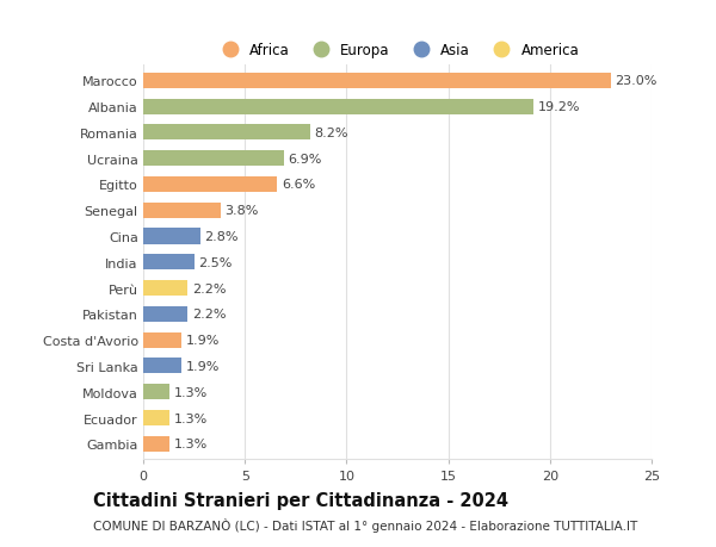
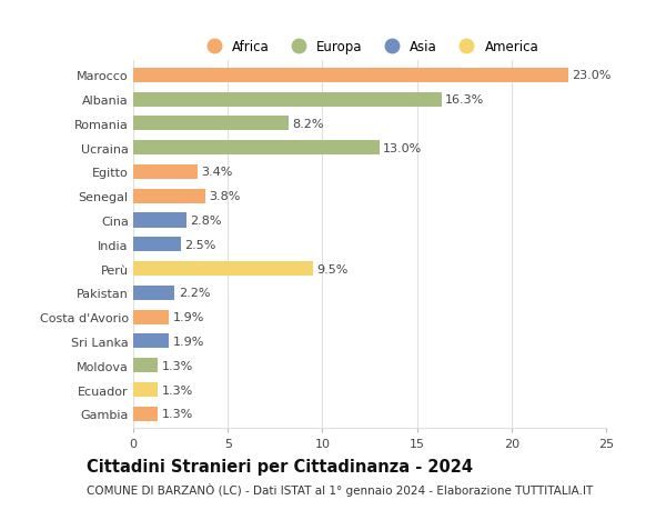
Albania: 19.2% -> 16.3%
Ucraina: 6.9% -> 13.0%
Egitto: 6.6% -> 3.4%
Perù: 2.2% -> 9.5%
